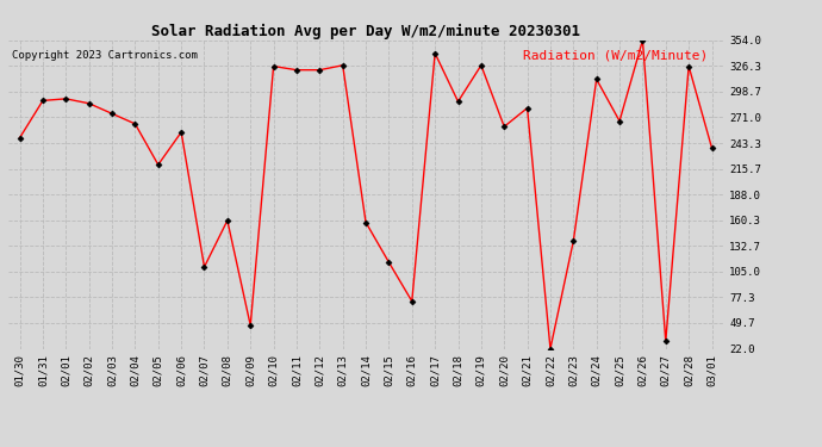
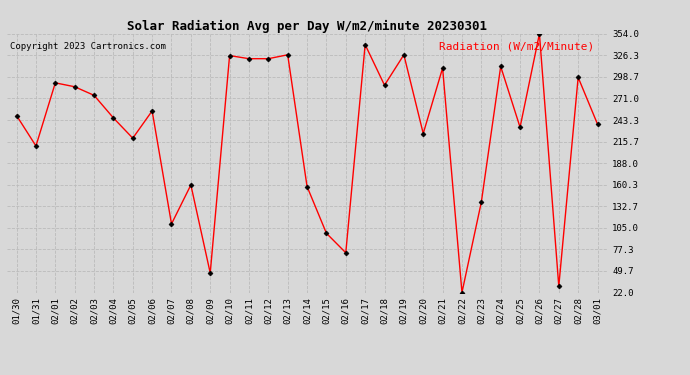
01/31: 289 -> 210
02/04: 264 -> 246
02/15: 115 -> 98
02/20: 261 -> 226
02/21: 281 -> 310
02/25: 267 -> 234
02/28: 326 -> 298
